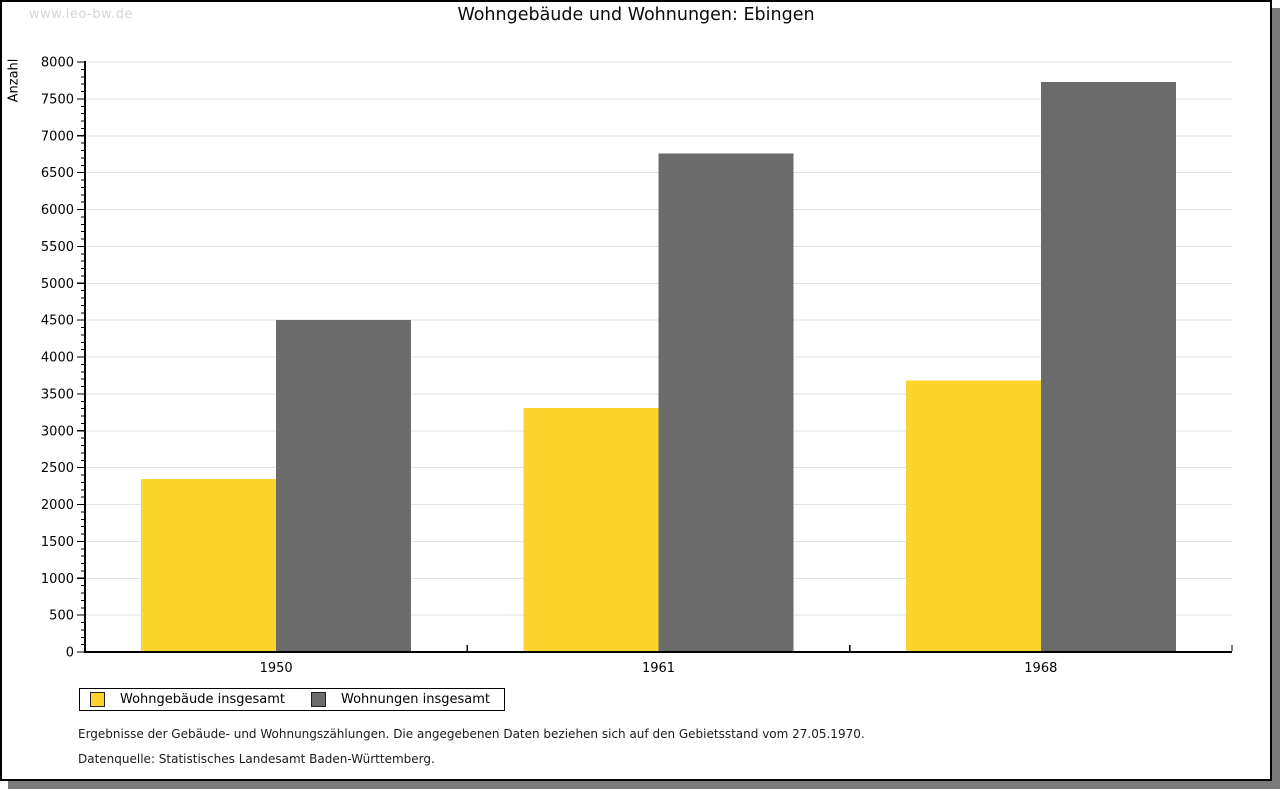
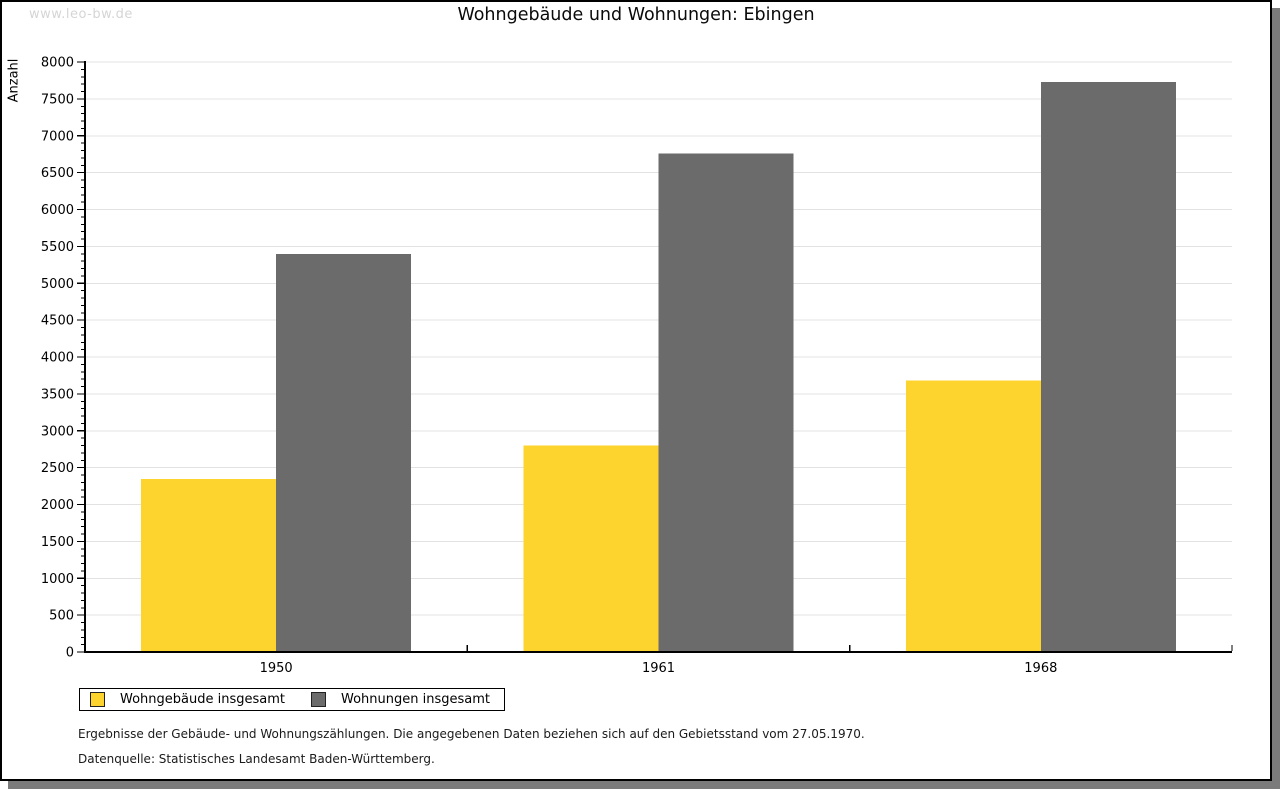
Wohnungen insgesamt/1950: 4500 -> 5400
Wohngebäude insgesamt/1961: 3300 -> 2800
